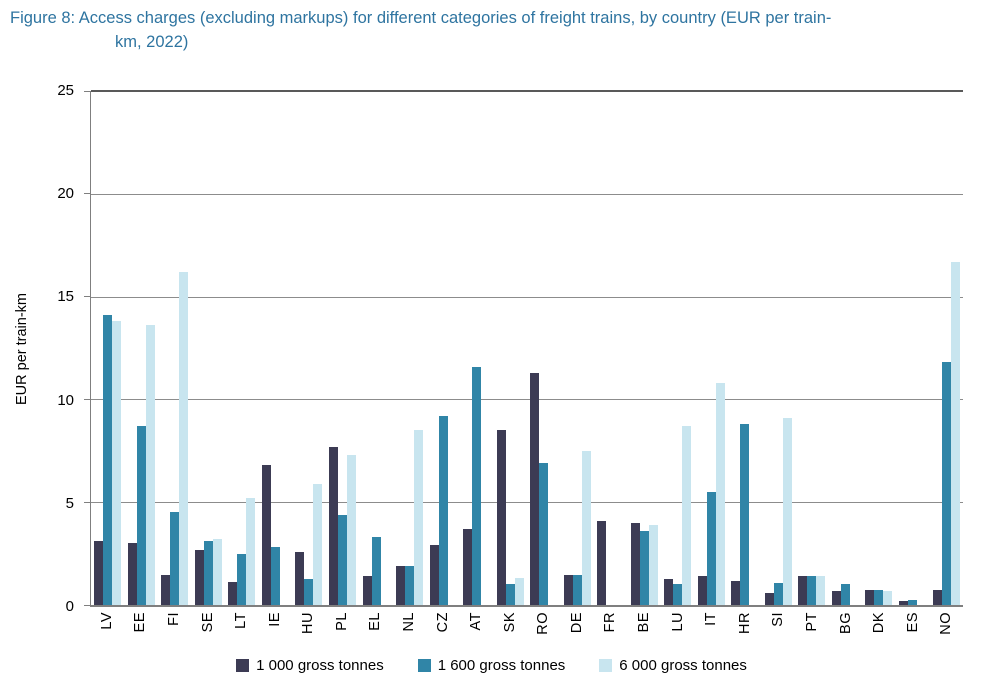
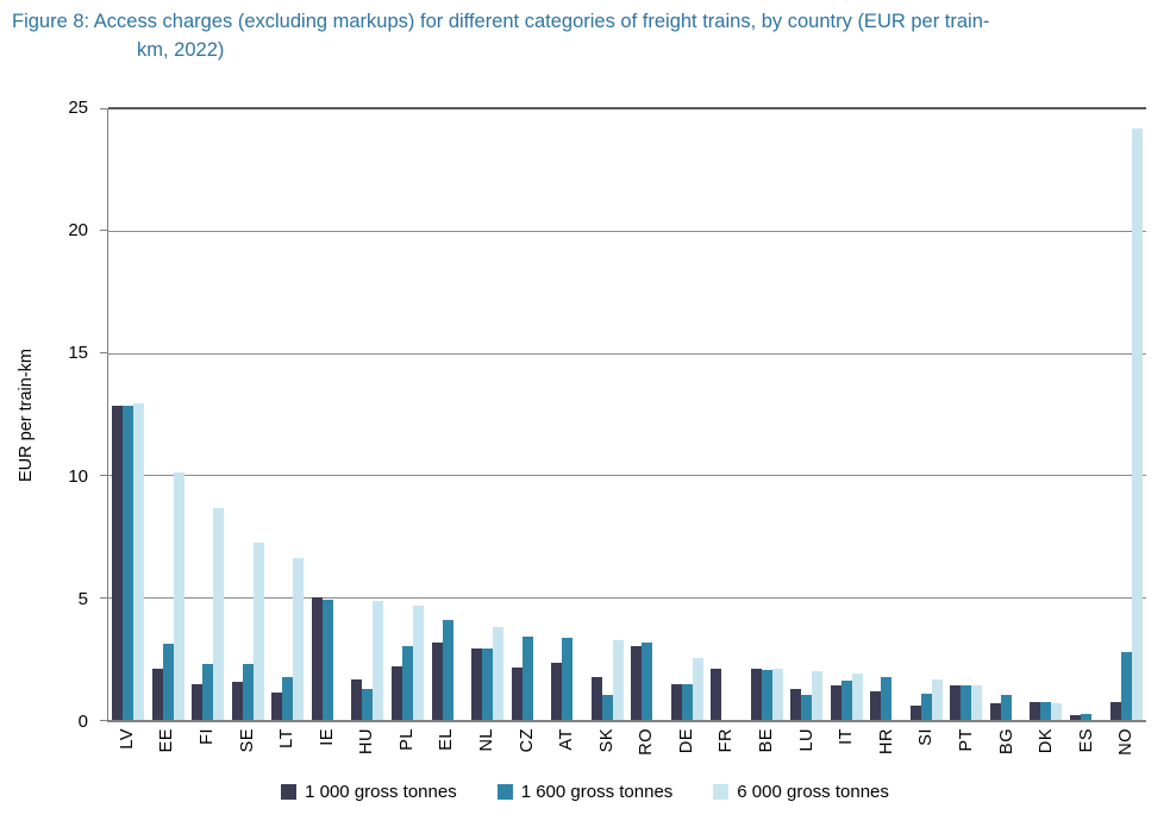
1 000 gross tonnes/LV: 3.1 -> 12.8
1 600 gross tonnes/LV: 14.1 -> 12.8
6 000 gross tonnes/LV: 13.8 -> 12.9
1 000 gross tonnes/EE: 3.0 -> 2.1
1 600 gross tonnes/EE: 8.7 -> 3.1
6 000 gross tonnes/EE: 13.6 -> 10.1
1 600 gross tonnes/FI: 4.5 -> 2.3
6 000 gross tonnes/FI: 16.2 -> 8.7
1 000 gross tonnes/SE: 2.7 -> 1.6
1 600 gross tonnes/SE: 3.1 -> 2.3
6 000 gross tonnes/SE: 3.2 -> 7.2
1 600 gross tonnes/LT: 2.5 -> 1.8
6 000 gross tonnes/LT: 5.2 -> 6.6
1 000 gross tonnes/IE: 6.8 -> 5.0
1 600 gross tonnes/IE: 2.8 -> 4.9
1 000 gross tonnes/HU: 2.6 -> 1.6
6 000 gross tonnes/HU: 5.9 -> 4.8
1 000 gross tonnes/PL: 7.7 -> 2.2
1 600 gross tonnes/PL: 4.4 -> 3.0
6 000 gross tonnes/PL: 7.3 -> 4.7
1 000 gross tonnes/EL: 1.4 -> 3.1
1 600 gross tonnes/EL: 3.3 -> 4.1
1 000 gross tonnes/NL: 1.9 -> 2.9
1 600 gross tonnes/NL: 1.9 -> 2.9
6 000 gross tonnes/NL: 8.5 -> 3.8
1 000 gross tonnes/CZ: 2.9 -> 2.1
1 600 gross tonnes/CZ: 9.2 -> 3.4
1 000 gross tonnes/AT: 3.7 -> 2.4
1 600 gross tonnes/AT: 11.6 -> 3.4
1 000 gross tonnes/SK: 8.5 -> 1.8
6 000 gross tonnes/SK: 1.3 -> 3.2
1 000 gross tonnes/RO: 11.3 -> 3.0
1 600 gross tonnes/RO: 6.9 -> 3.1
6 000 gross tonnes/DE: 7.5 -> 2.5
1 000 gross tonnes/FR: 4.1 -> 2.1
1 000 gross tonnes/BE: 4.0 -> 2.1
1 600 gross tonnes/BE: 3.6 -> 2.0
6 000 gross tonnes/BE: 3.9 -> 2.1
6 000 gross tonnes/LU: 8.7 -> 2.0
1 600 gross tonnes/IT: 5.5 -> 1.6
6 000 gross tonnes/IT: 10.8 -> 1.9
1 600 gross tonnes/HR: 8.8 -> 1.8
6 000 gross tonnes/SI: 9.1 -> 1.6
1 600 gross tonnes/NO: 11.8 -> 2.8
6 000 gross tonnes/NO: 16.7 -> 24.1
